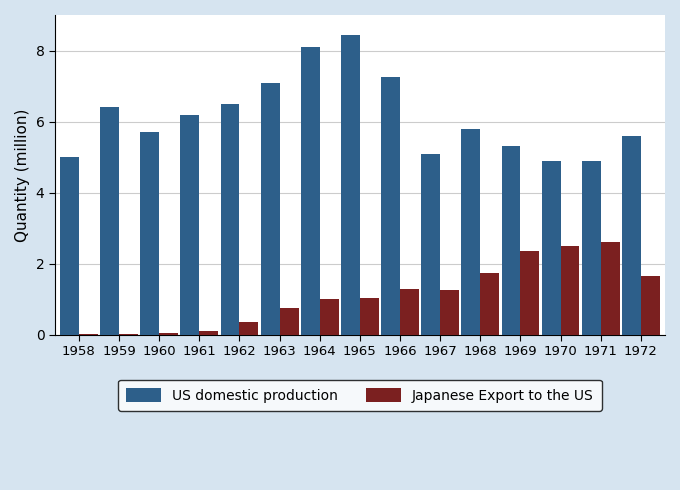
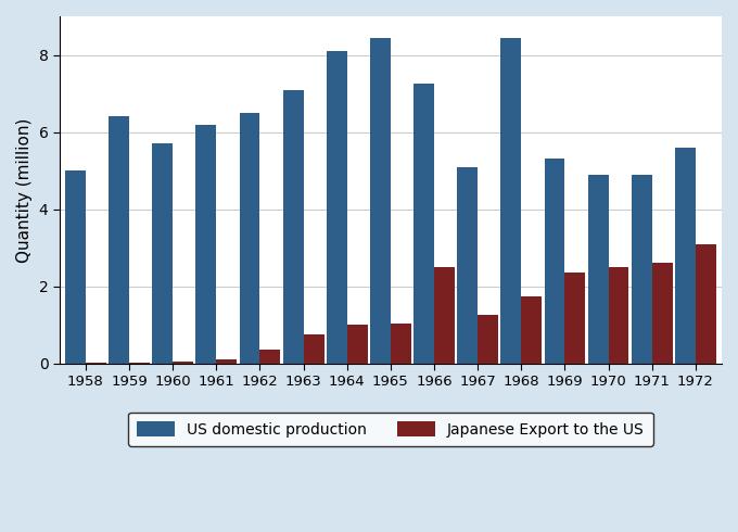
Japanese Export to the US/1966: 1.30 -> 2.50
US domestic production/1968: 5.80 -> 8.45
Japanese Export to the US/1972: 1.65 -> 3.10
